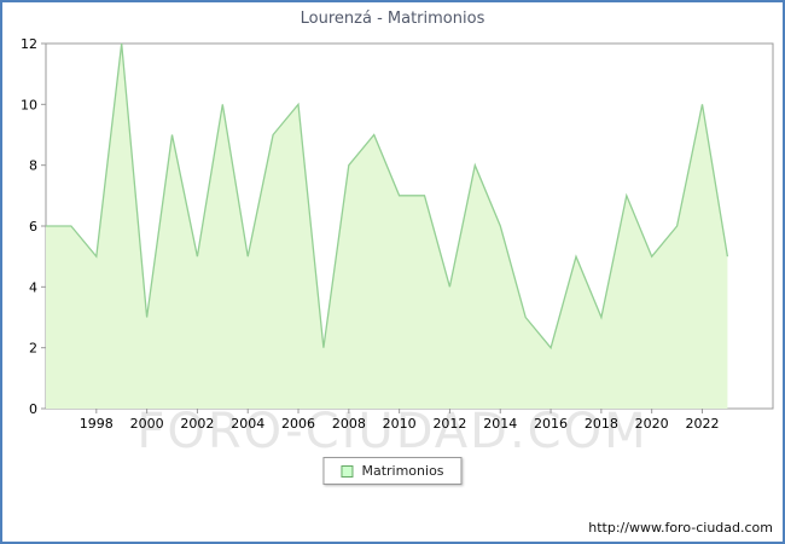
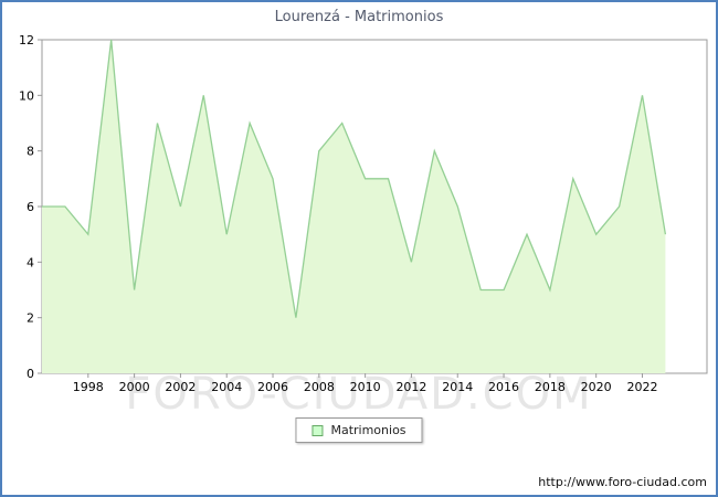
2002: 5 -> 6
2006: 10 -> 7
2016: 2 -> 3
